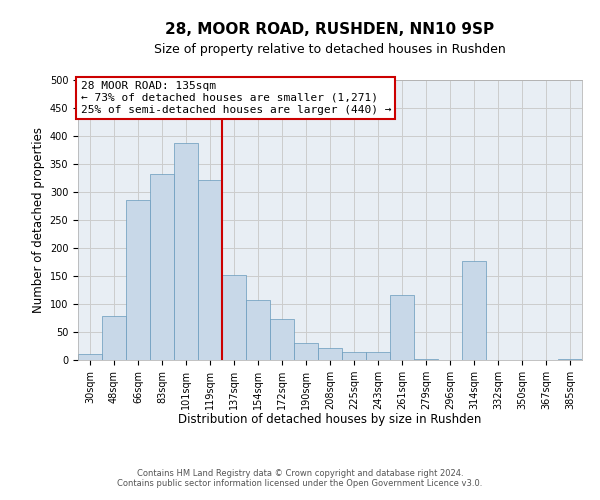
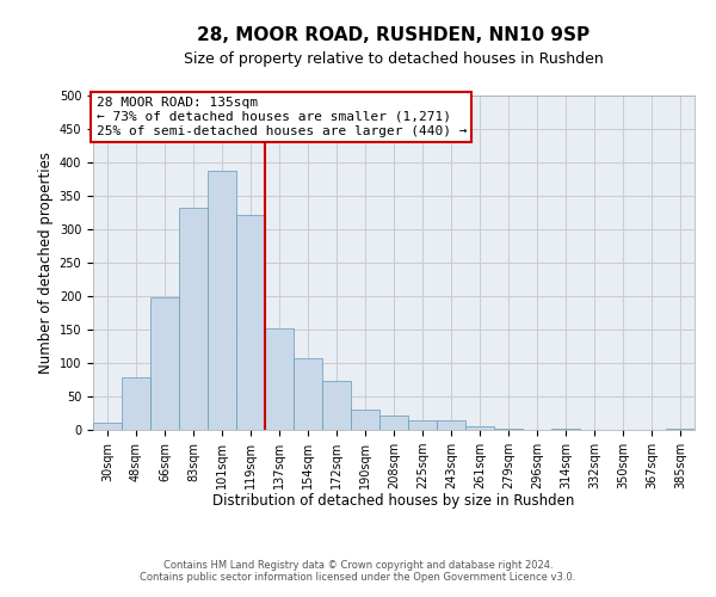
66sqm: 286 -> 198
261sqm: 116 -> 6
314sqm: 176 -> 2
